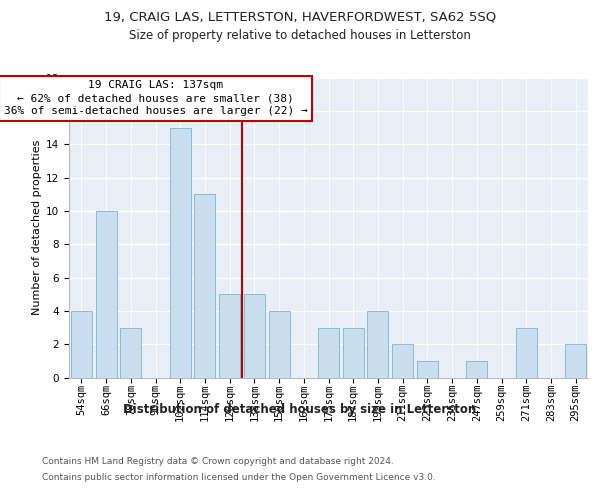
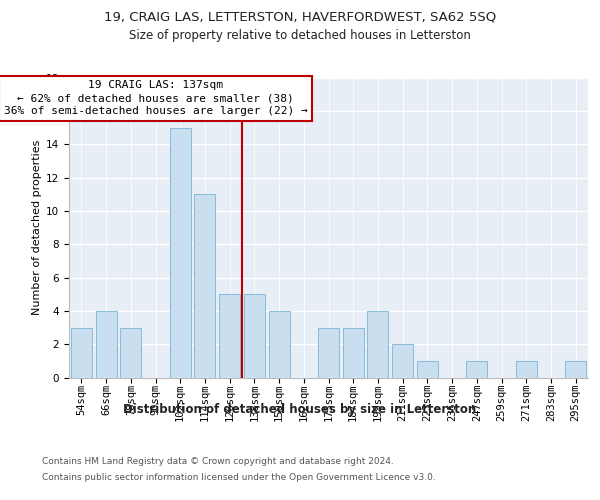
54sqm: 4 -> 3
66sqm: 10 -> 4
271sqm: 3 -> 1
295sqm: 2 -> 1
